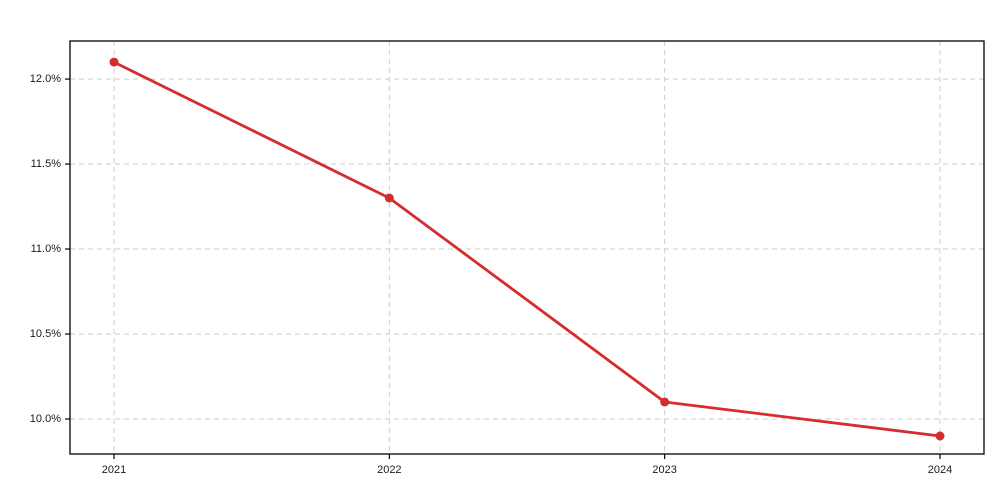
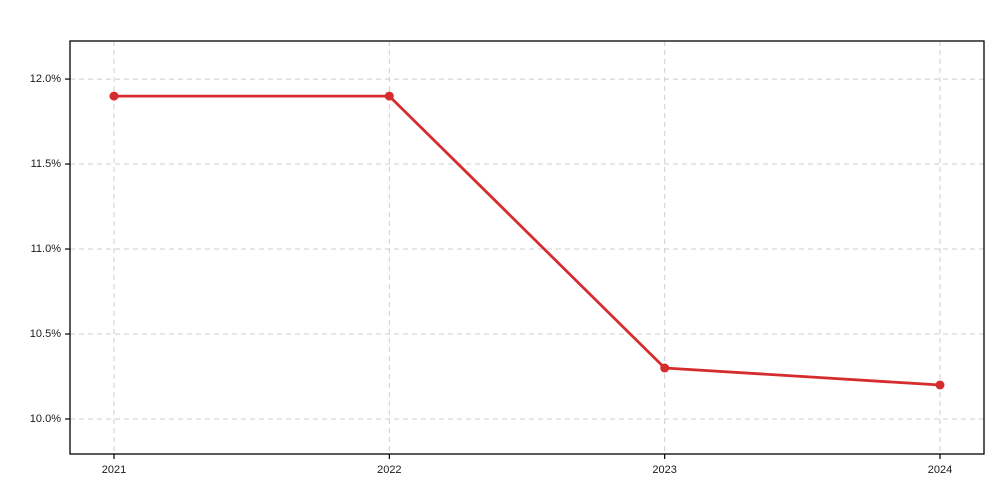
2021: 12.1% -> 11.9%
2022: 11.3% -> 11.9%
2023: 10.1% -> 10.3%
2024: 9.9% -> 10.2%
